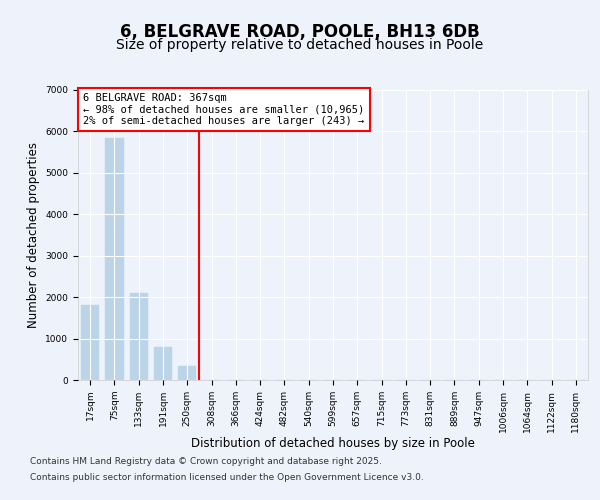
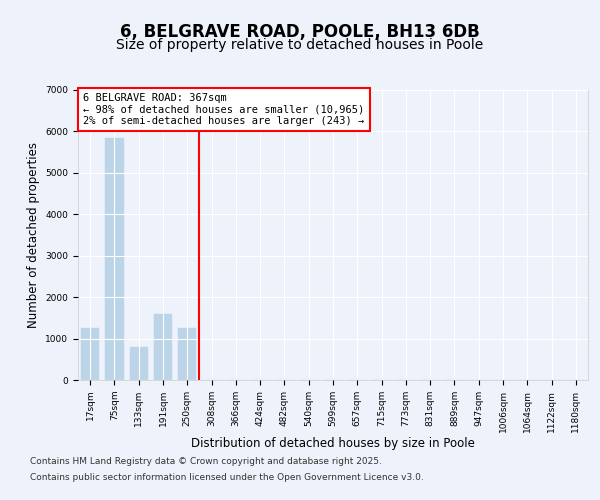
17sqm: 1800 -> 1250
133sqm: 2100 -> 800
191sqm: 800 -> 1600
250sqm: 330 -> 1250
